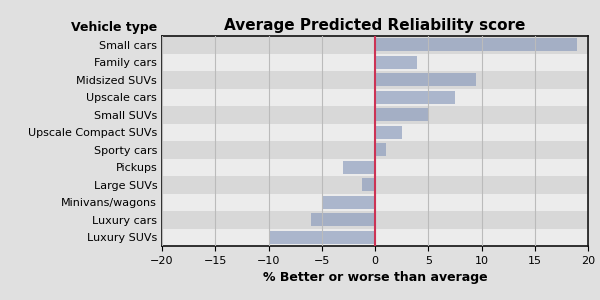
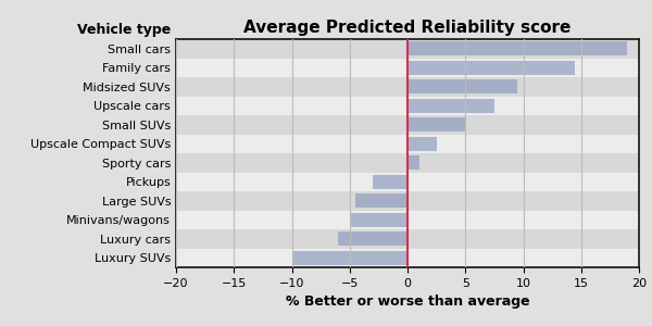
Family cars: 3.9 -> 14.5
Large SUVs: -1.2 -> -4.5
